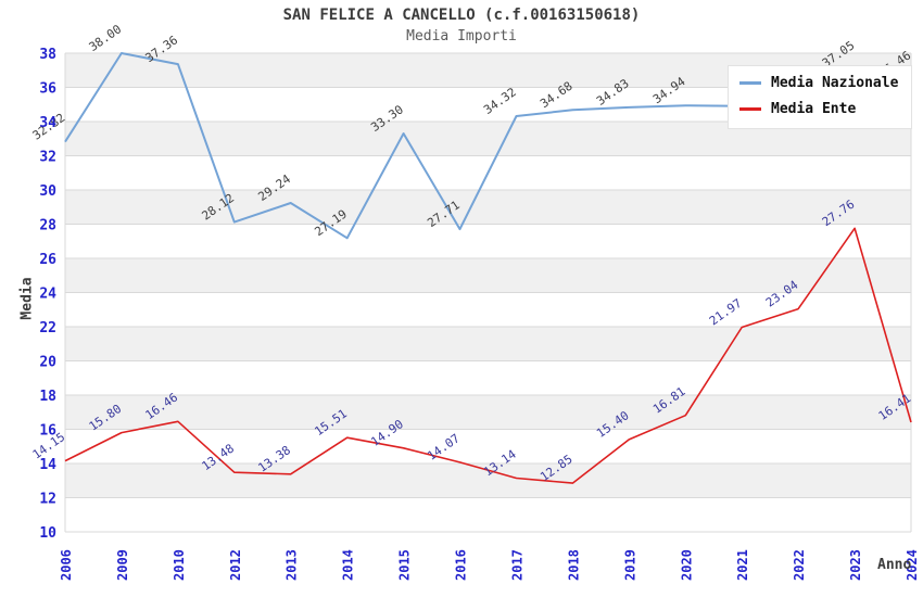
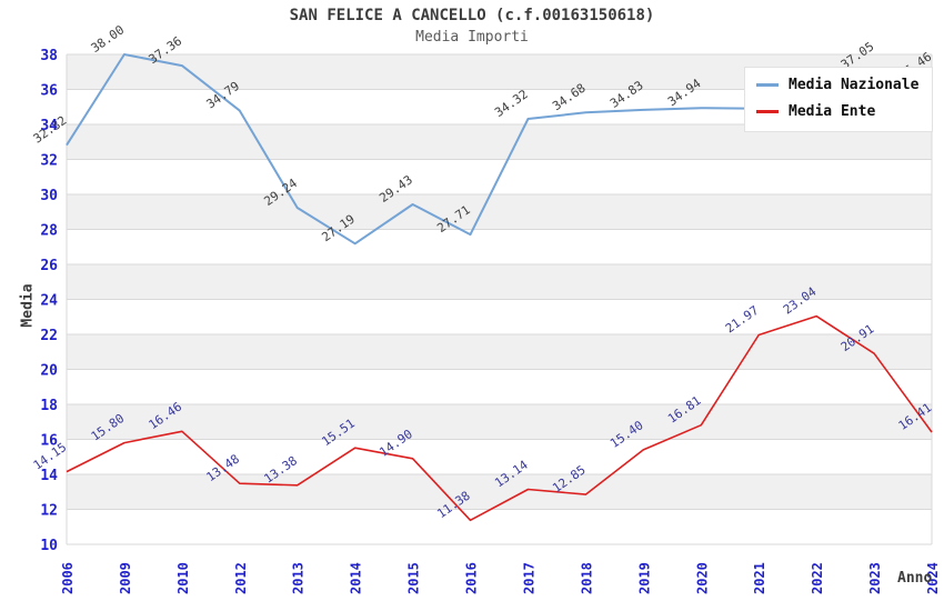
Media Nazionale/2012: 28.12 -> 34.79
Media Nazionale/2015: 33.30 -> 29.43
Media Ente/2016: 14.07 -> 11.38
Media Ente/2023: 27.76 -> 20.91
